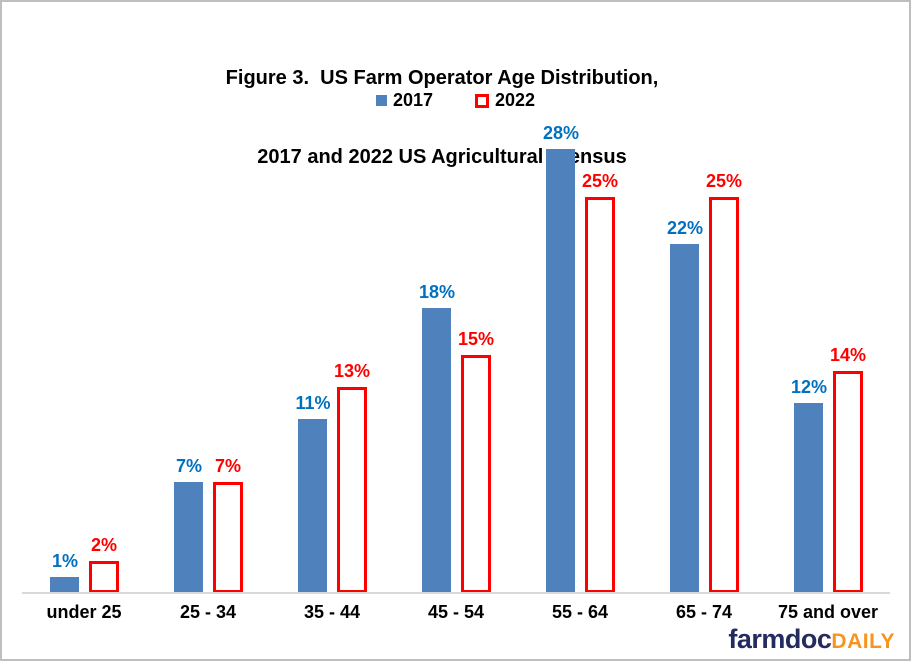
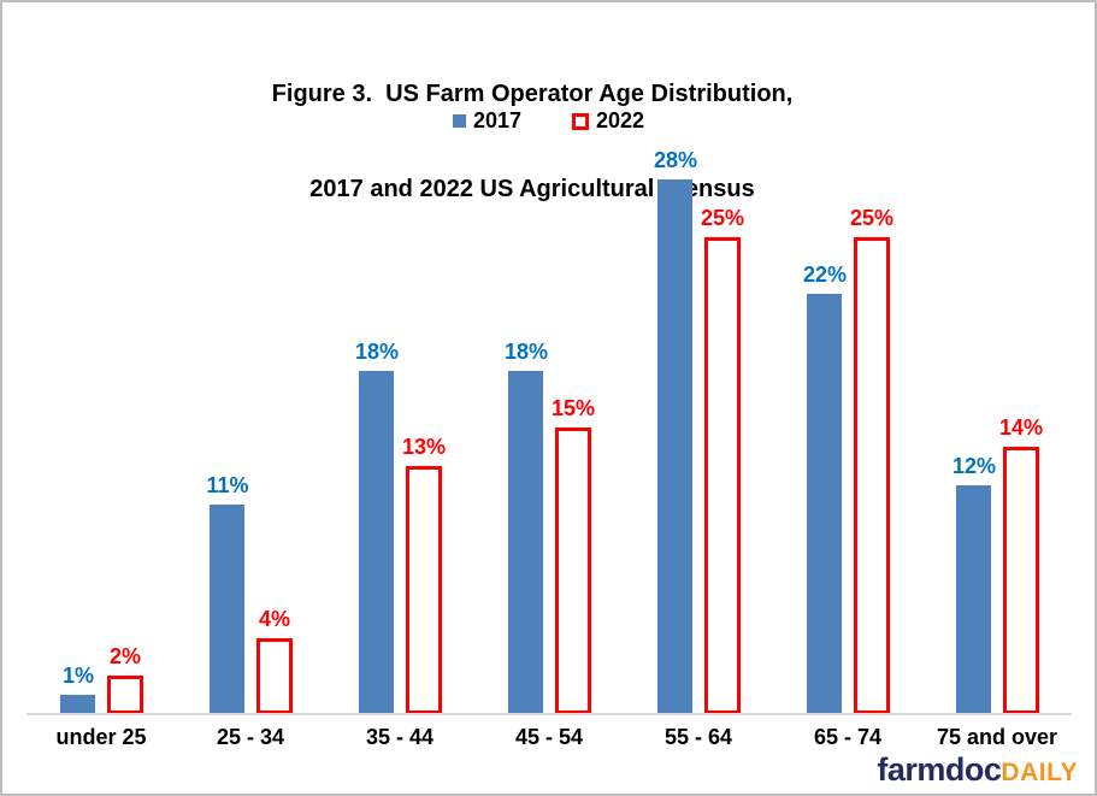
2017/25 - 34: 7% -> 11%
2022/25 - 34: 7% -> 4%
2017/35 - 44: 11% -> 18%
